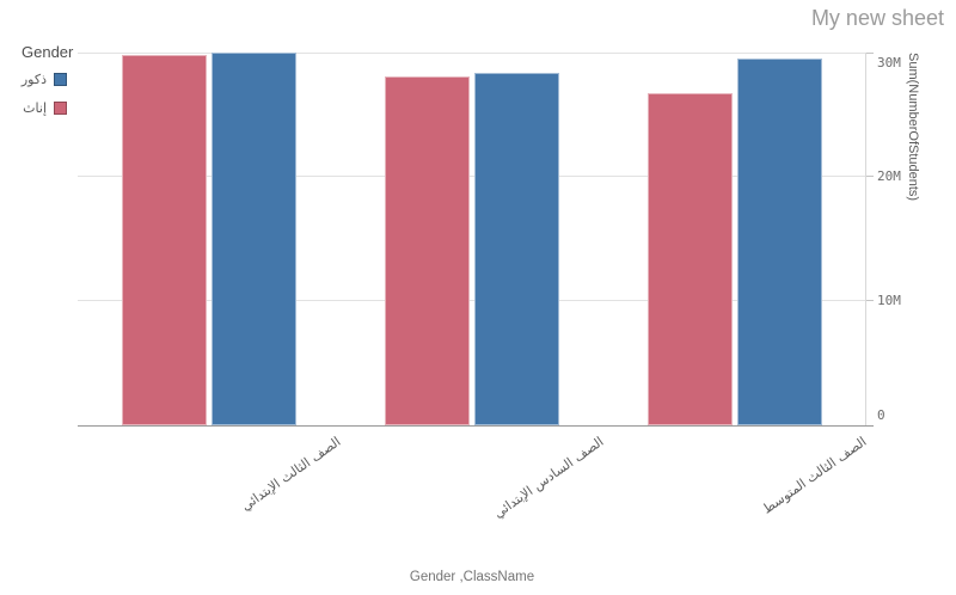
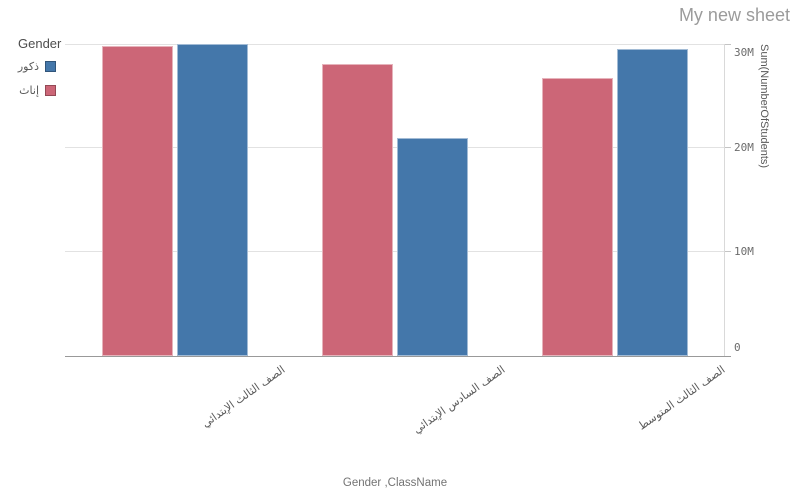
ذكور/الصف السادس الإبتدائي: 28M -> 21M
